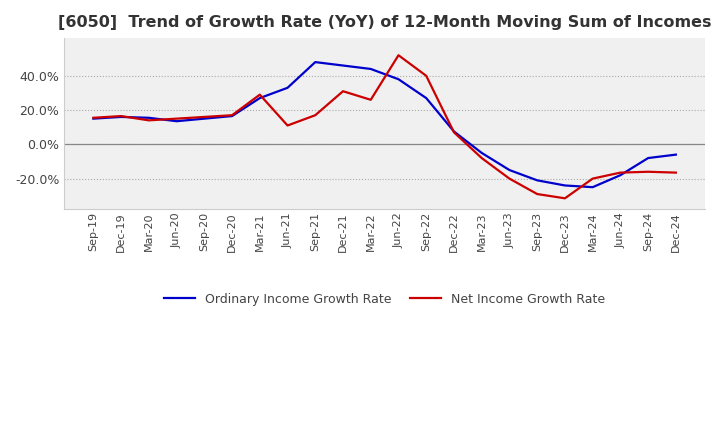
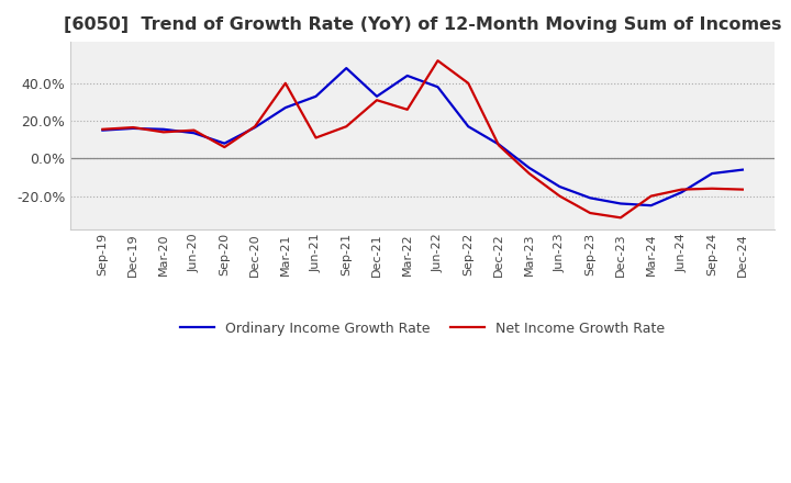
Ordinary Income Growth Rate/Sep-20: 15% -> 8%
Net Income Growth Rate/Sep-20: 16% -> 6%
Net Income Growth Rate/Mar-21: 29% -> 40%
Ordinary Income Growth Rate/Dec-21: 46% -> 33%
Ordinary Income Growth Rate/Sep-22: 27% -> 17%
